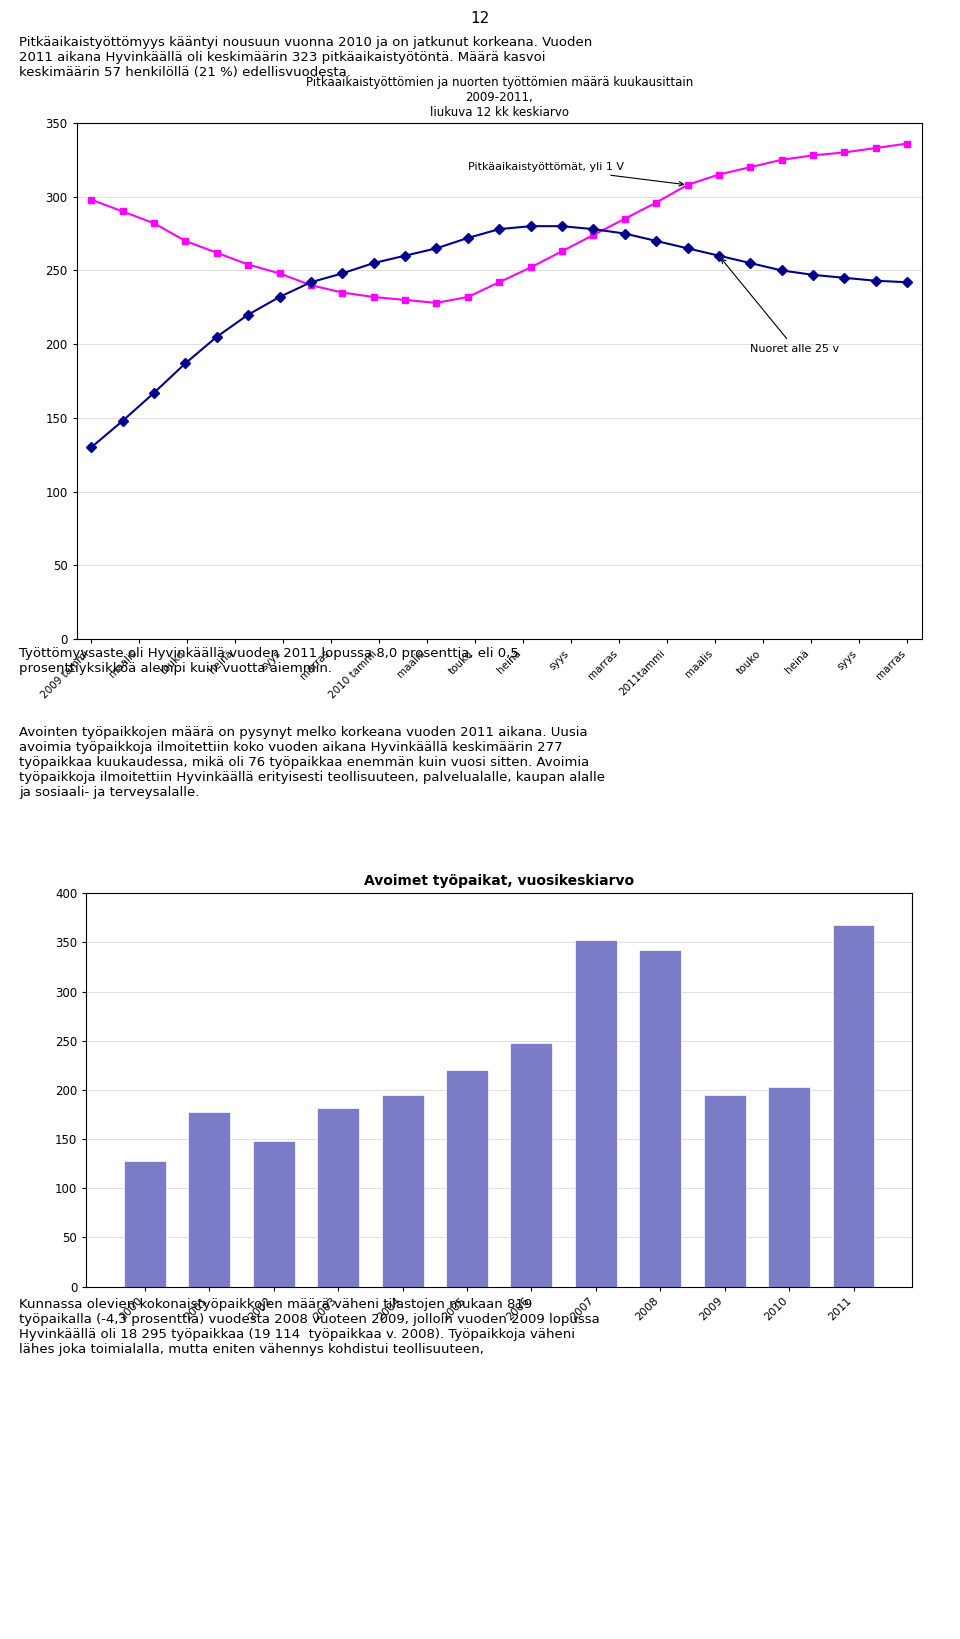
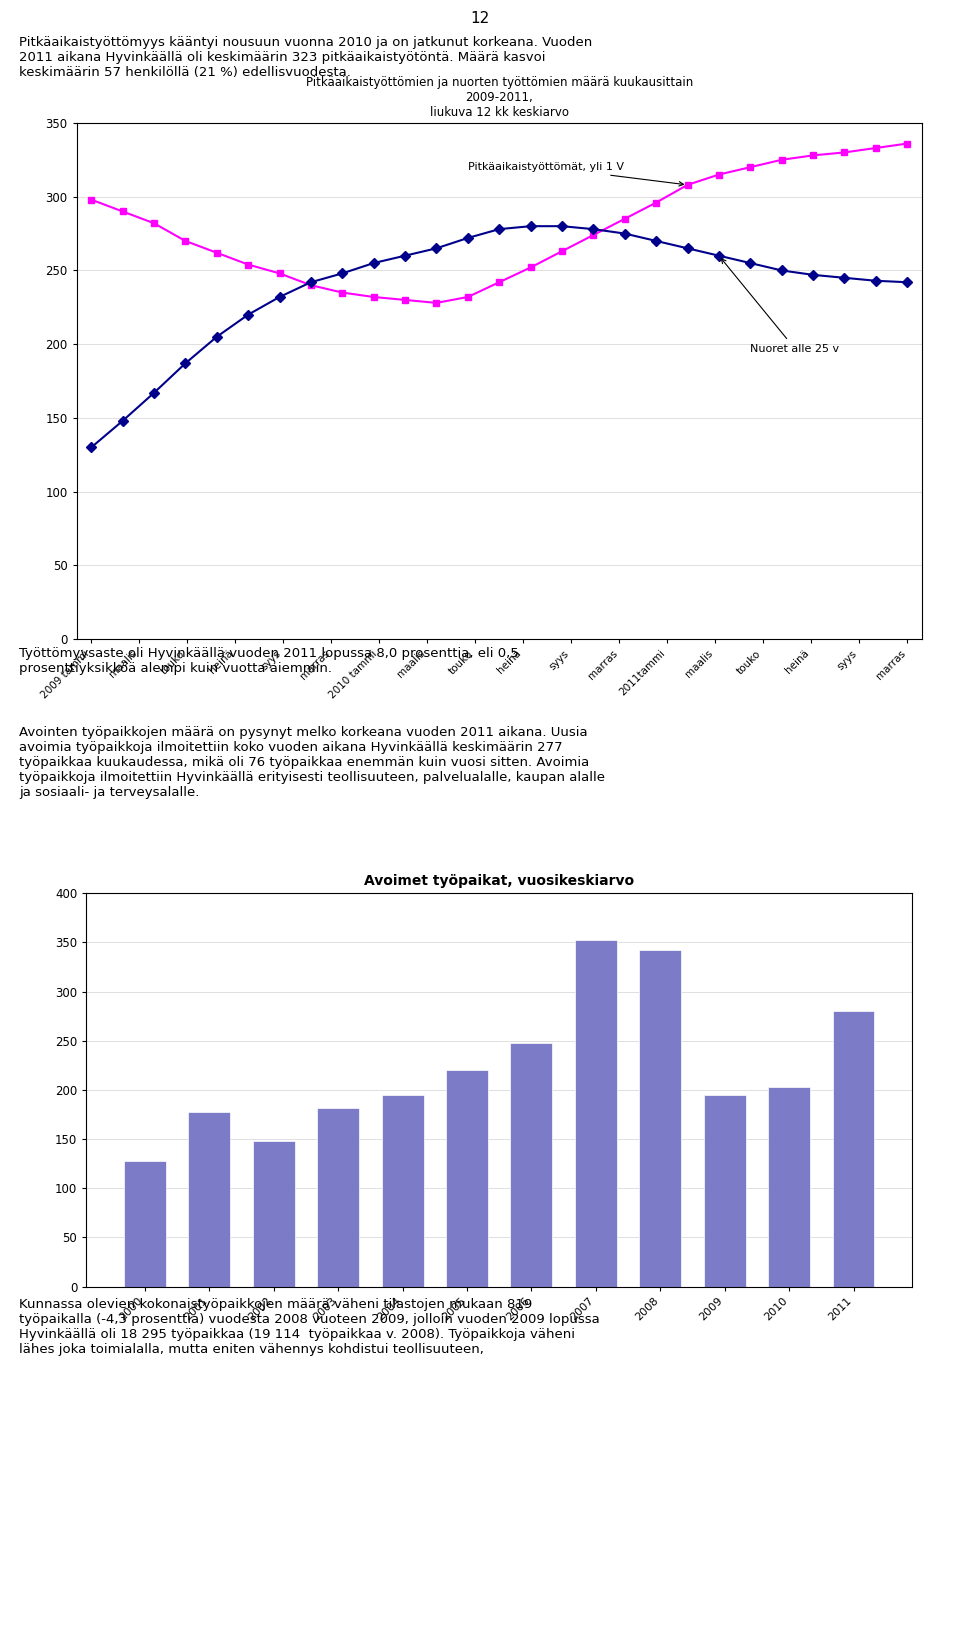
Avoimet työpaikat, vuosikeskiarvo/2011: 368 -> 280
